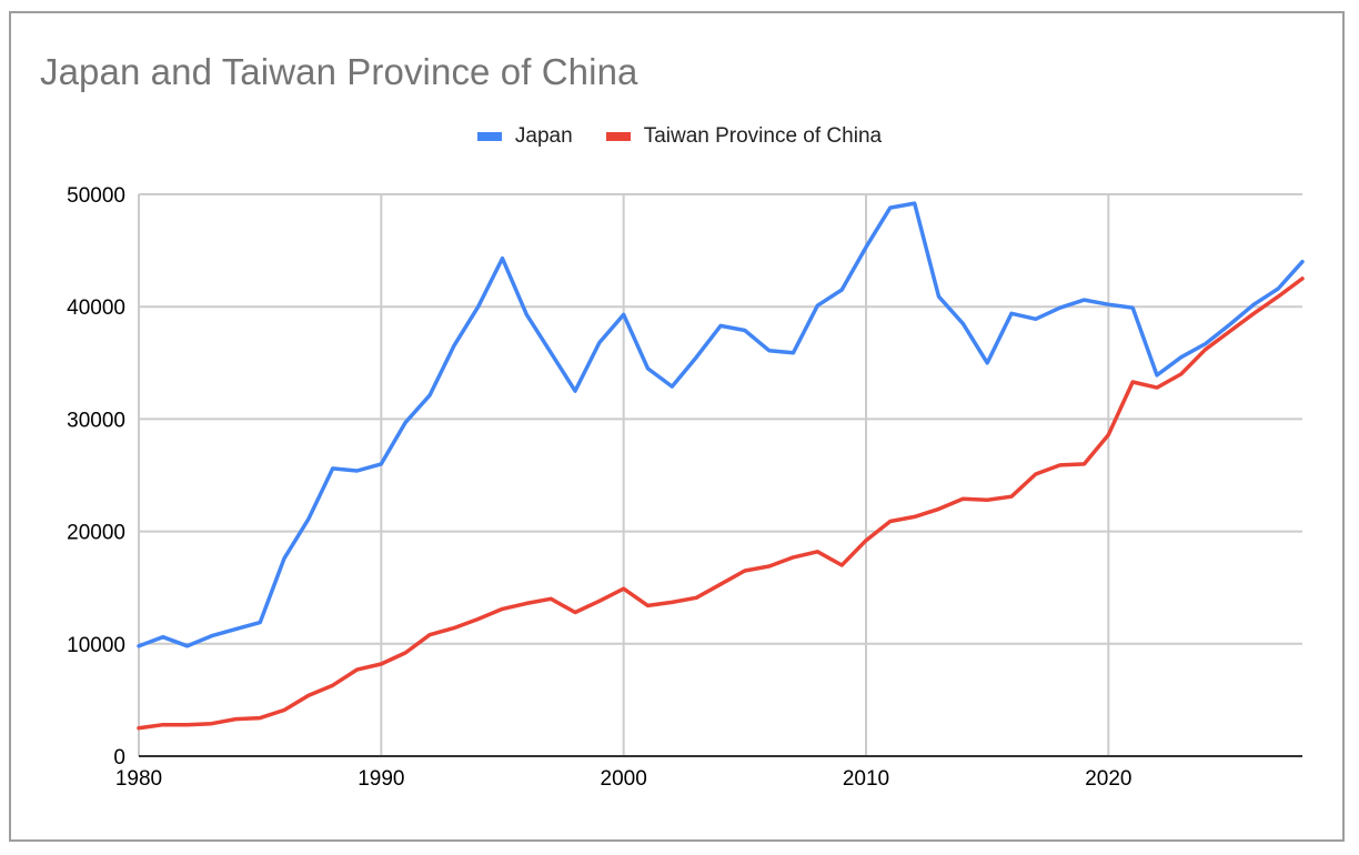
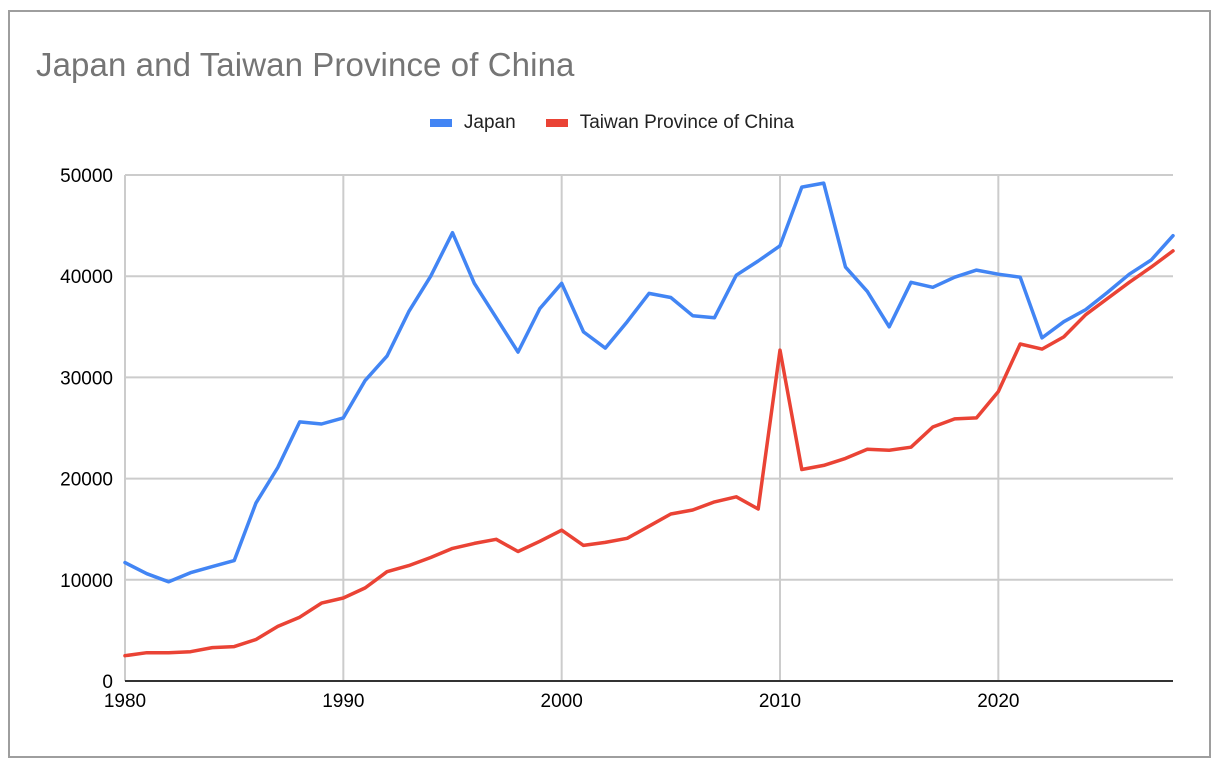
Japan/1980: 9800 -> 11700
Japan/2010: 45300 -> 43000
Taiwan Province of China/2010: 19200 -> 32700
